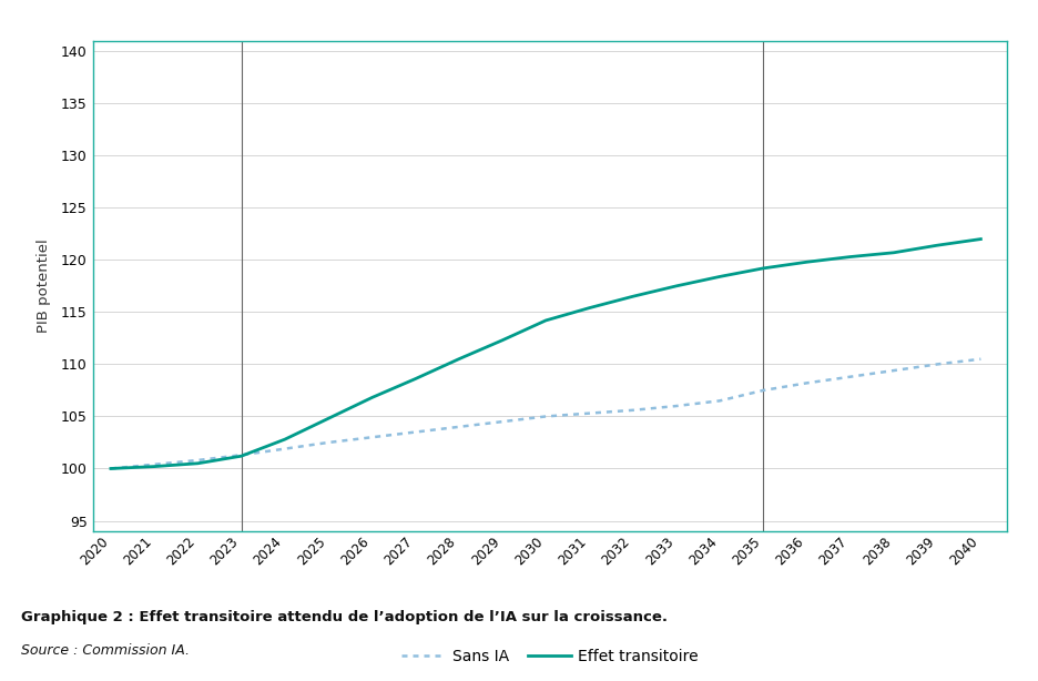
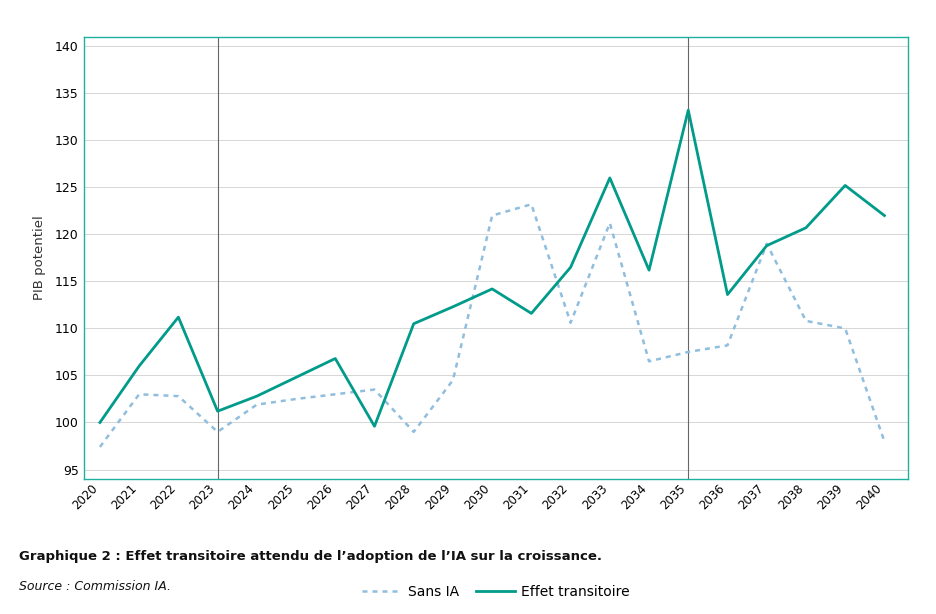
Sans IA/2020: 100.0 -> 97.4
Sans IA/2021: 100.4 -> 103.0
Effet transitoire/2021: 100.2 -> 106.0
Sans IA/2022: 100.8 -> 102.8
Effet transitoire/2022: 100.5 -> 111.2
Sans IA/2023: 101.3 -> 99.0
Effet transitoire/2027: 108.6 -> 99.6
Sans IA/2028: 104.0 -> 99.0
Sans IA/2030: 105.0 -> 122.0
Sans IA/2031: 105.3 -> 123.2
Effet transitoire/2031: 115.4 -> 111.6
Sans IA/2032: 105.6 -> 110.6
Sans IA/2033: 106.0 -> 121.2
Effet transitoire/2033: 117.5 -> 126.0
Effet transitoire/2034: 118.4 -> 116.2
Effet transitoire/2035: 119.2 -> 133.2
Effet transitoire/2036: 119.8 -> 113.6
Sans IA/2037: 108.8 -> 119.0
Effet transitoire/2037: 120.3 -> 118.8
Sans IA/2038: 109.4 -> 110.8
Effet transitoire/2039: 121.4 -> 125.2
Sans IA/2040: 110.5 -> 98.0
